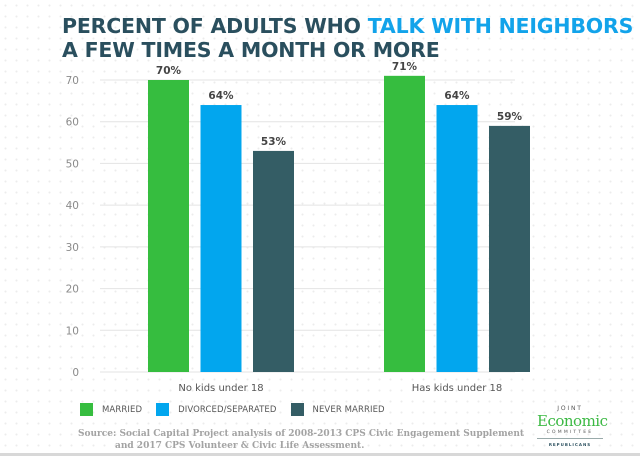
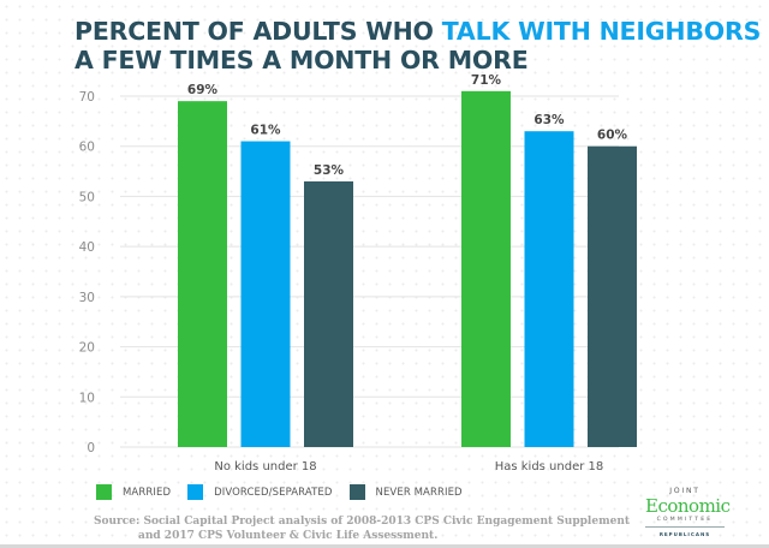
MARRIED/No kids under 18: 70% -> 69%
DIVORCED/SEPARATED/No kids under 18: 64% -> 61%
DIVORCED/SEPARATED/Has kids under 18: 64% -> 63%
NEVER MARRIED/Has kids under 18: 59% -> 60%
